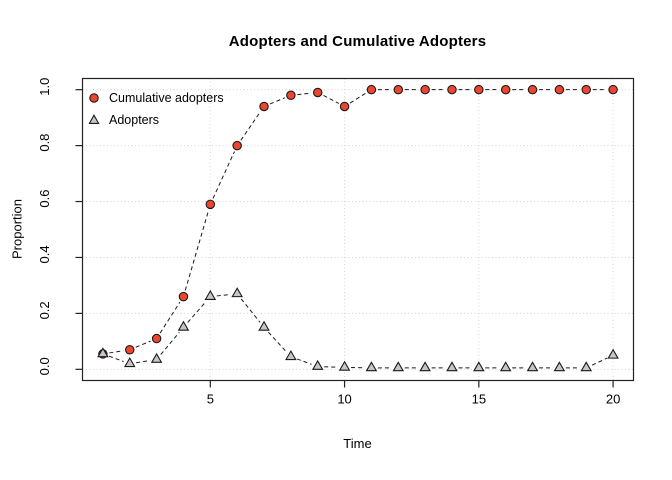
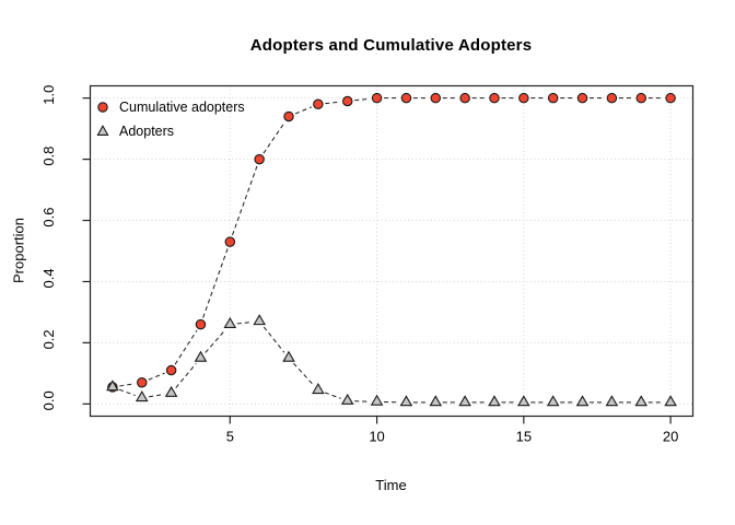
Cumulative adopters/5: 0.59 -> 0.53
Cumulative adopters/10: 0.94 -> 1.00
Adopters/20: 0.05 -> 0.01
